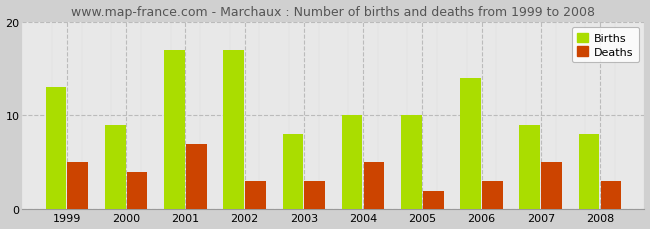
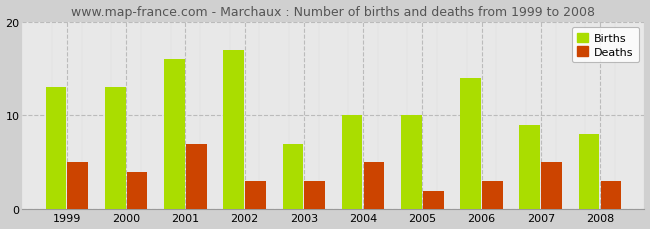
Births/2000: 9 -> 13
Births/2001: 17 -> 16
Births/2003: 8 -> 7
